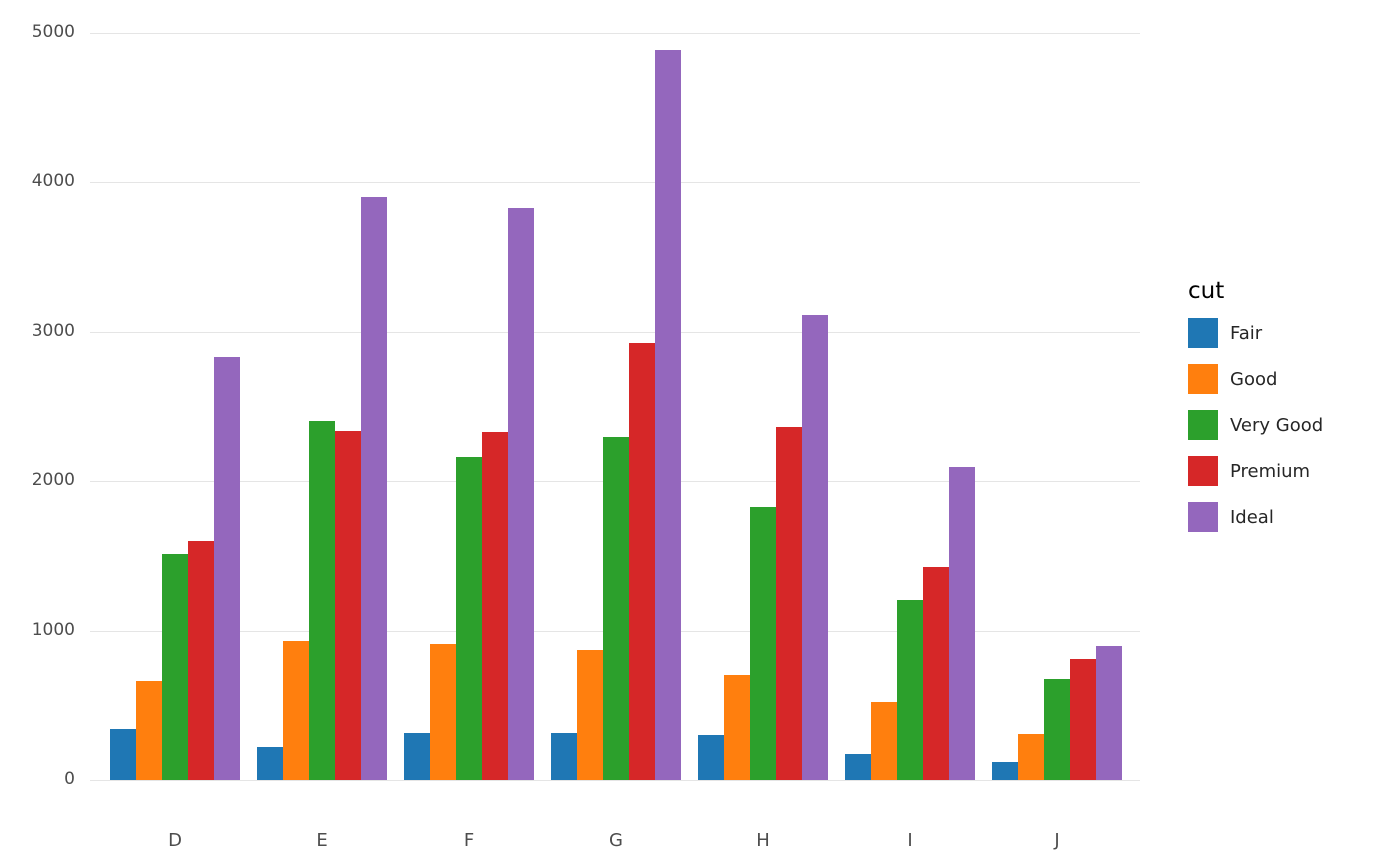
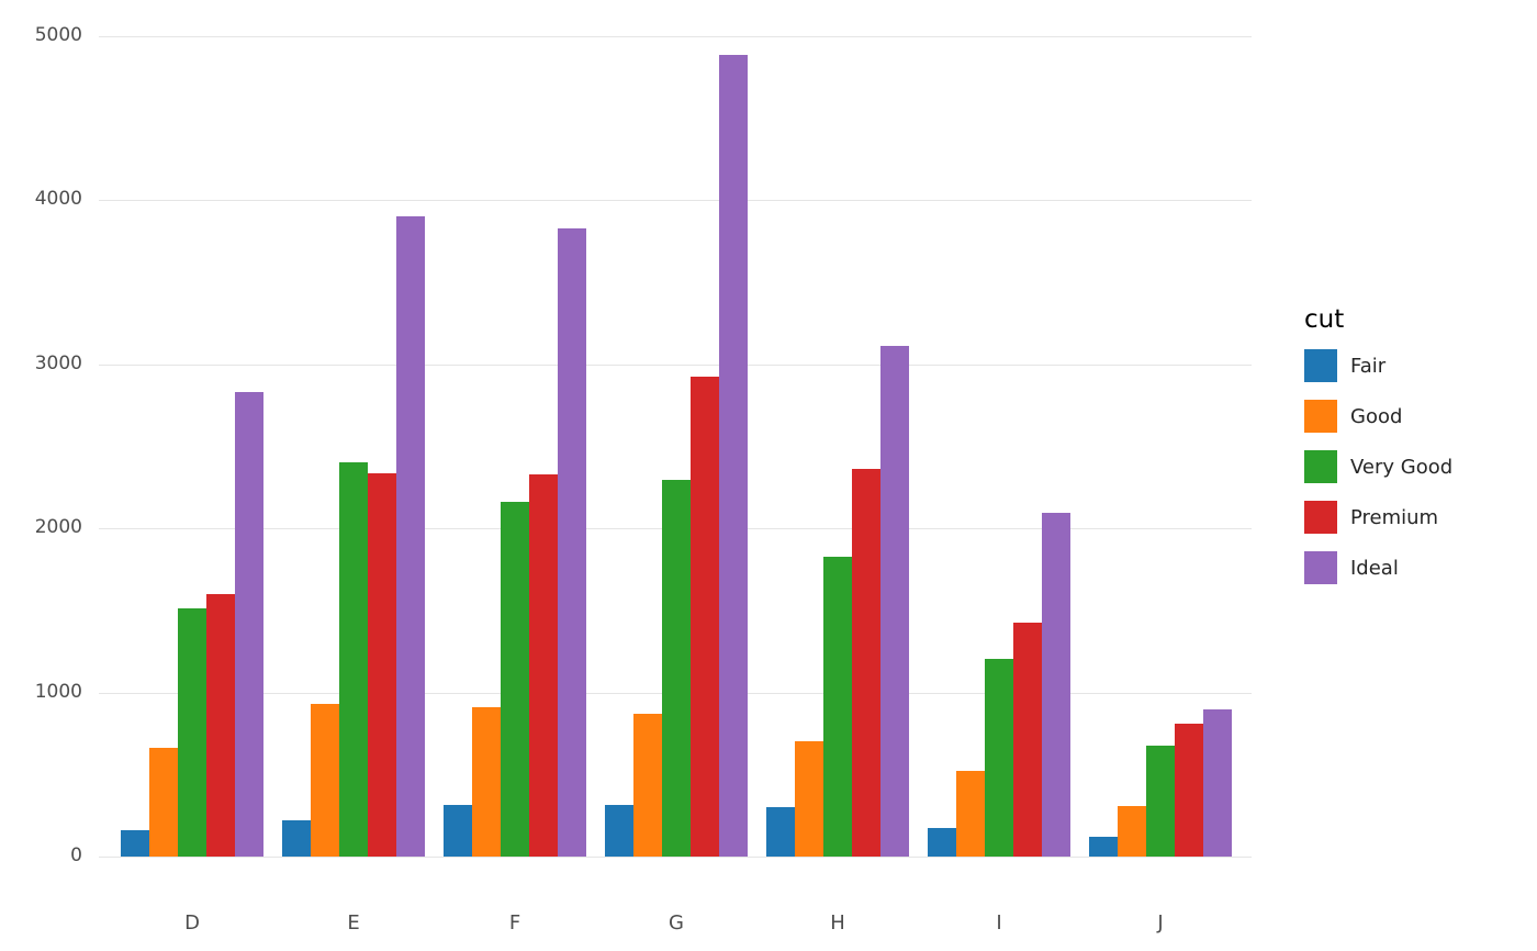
Fair/D: 340 -> 160
